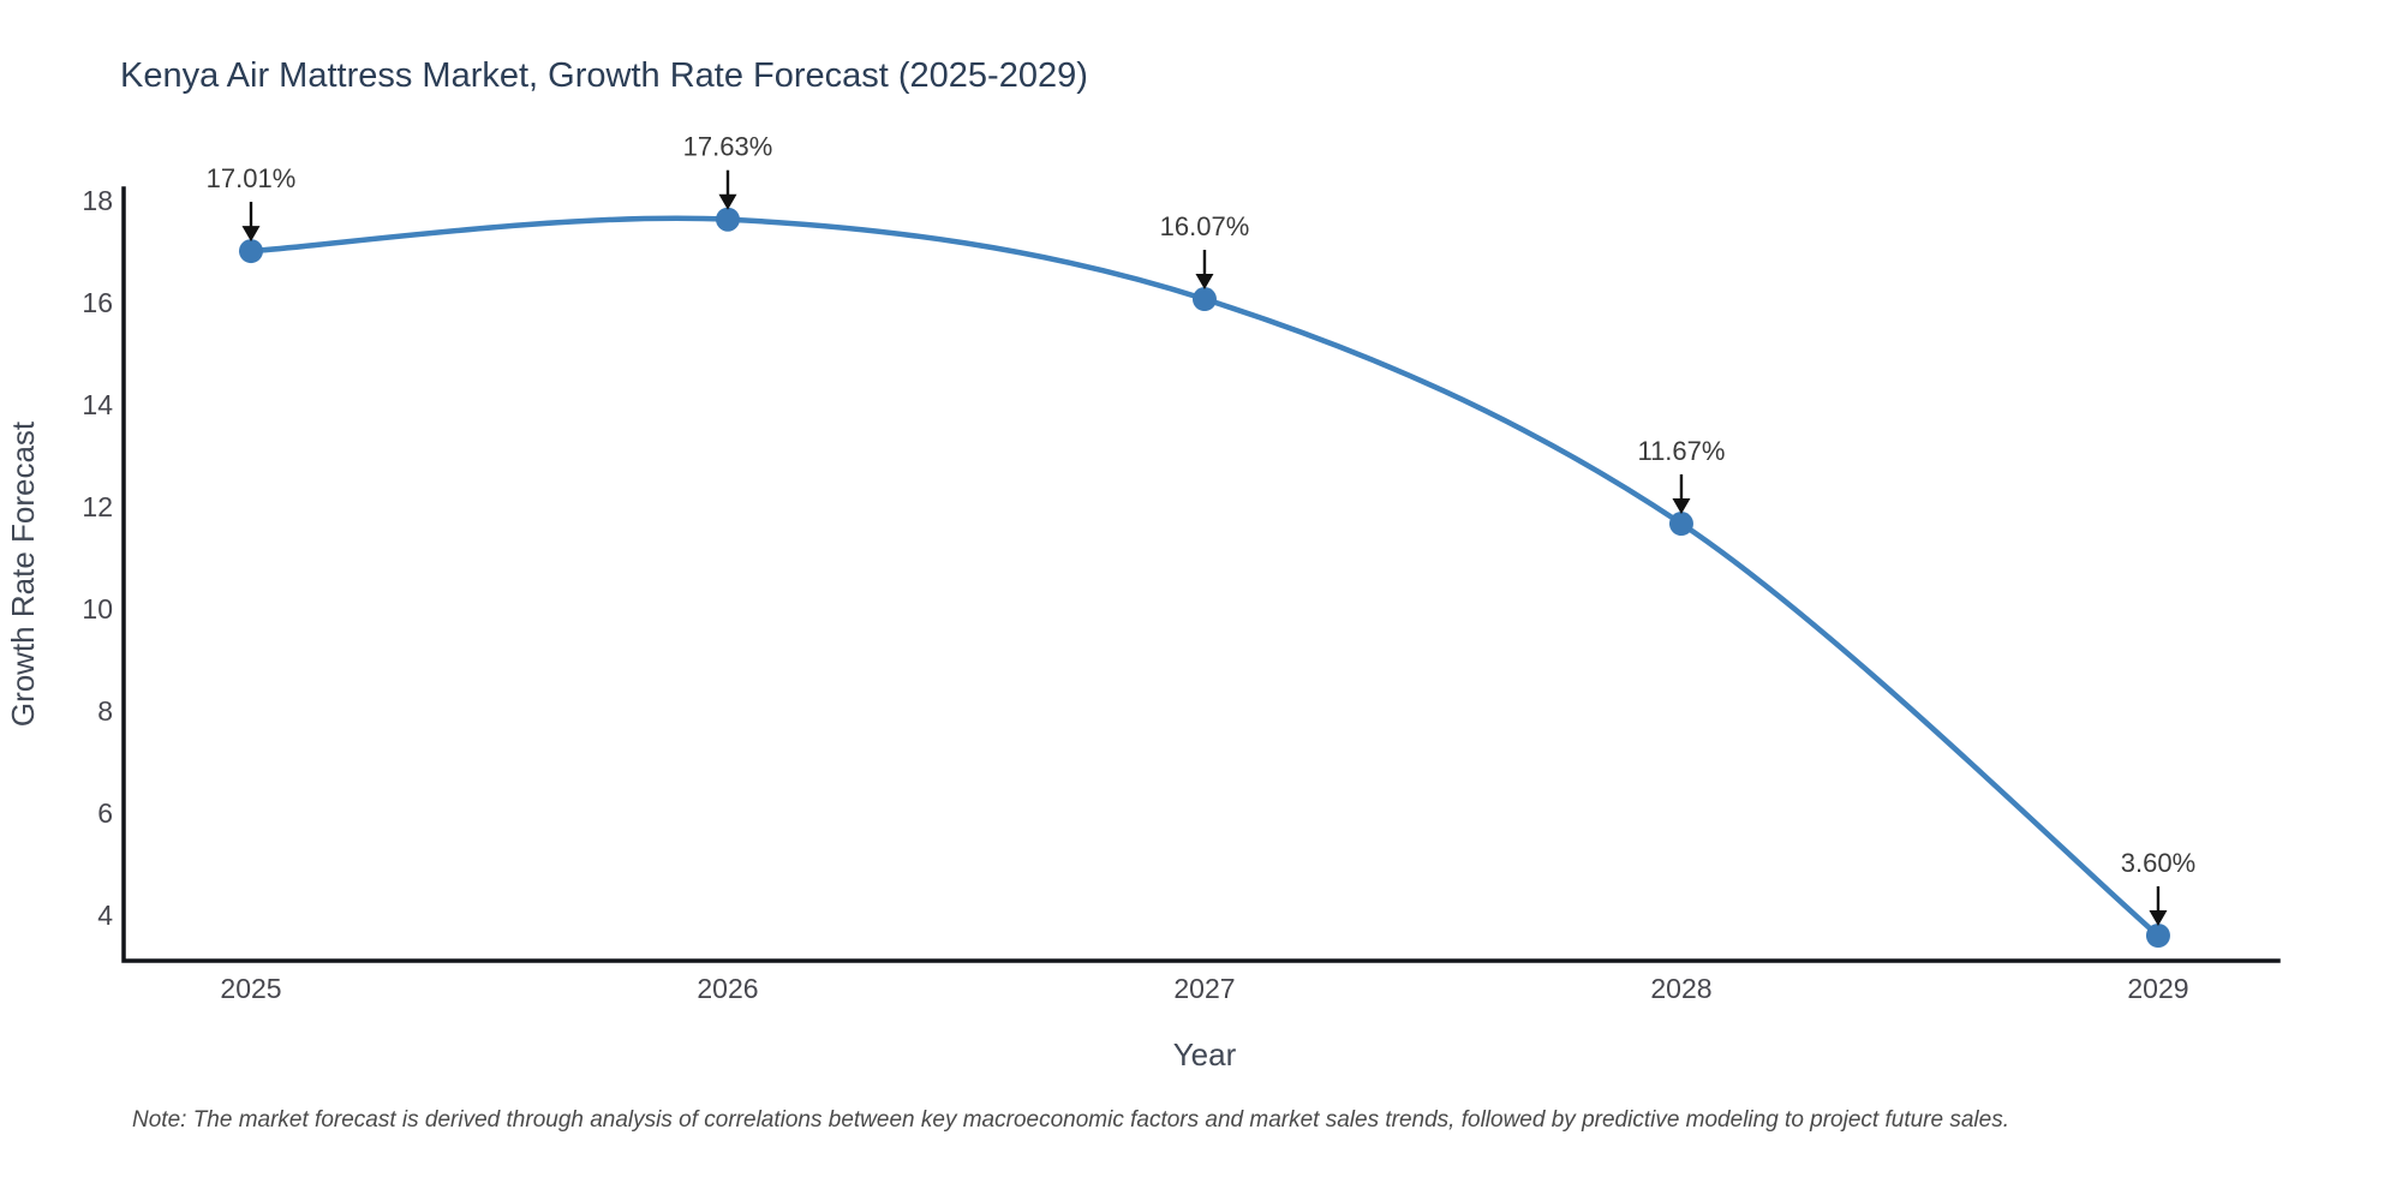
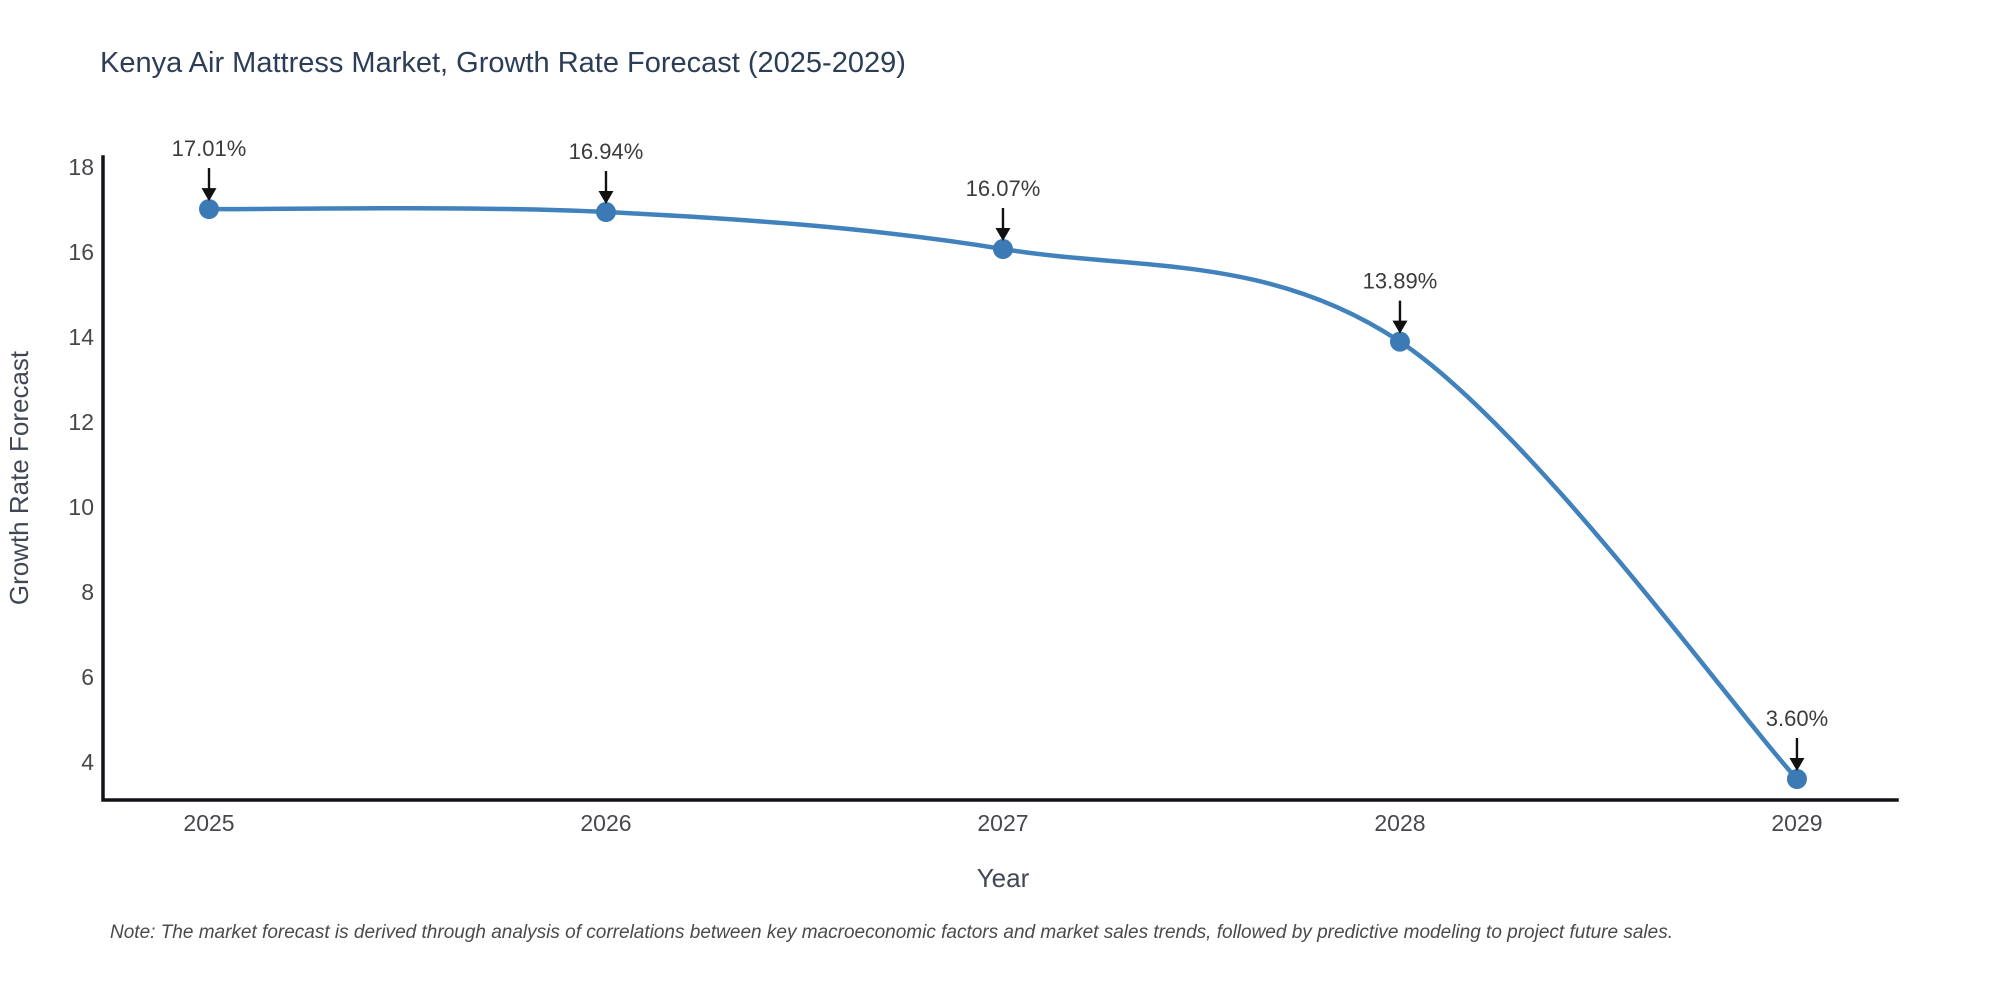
2026: 17.63% -> 16.94%
2028: 11.67% -> 13.89%
